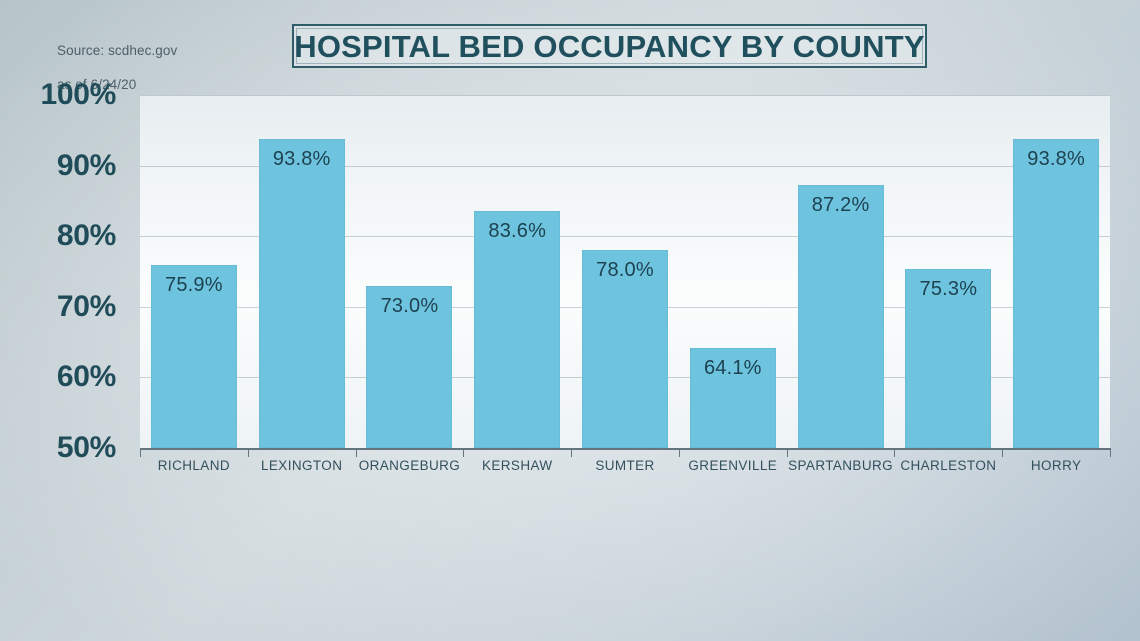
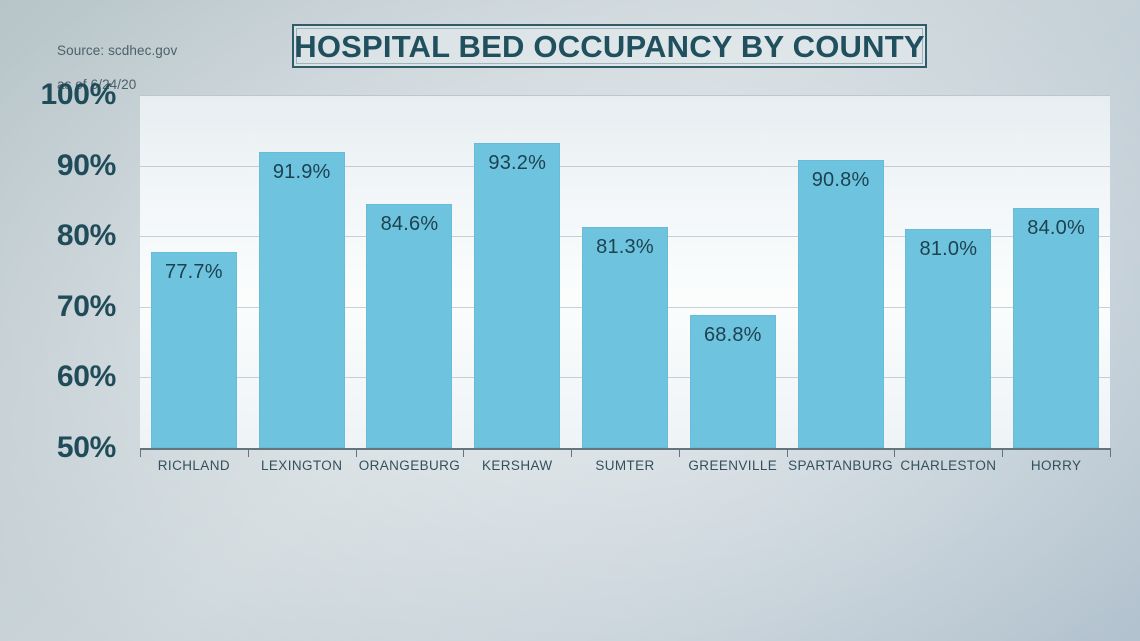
RICHLAND: 75.9% -> 77.7%
LEXINGTON: 93.8% -> 91.9%
ORANGEBURG: 73.0% -> 84.6%
KERSHAW: 83.6% -> 93.2%
SUMTER: 78.0% -> 81.3%
GREENVILLE: 64.1% -> 68.8%
SPARTANBURG: 87.2% -> 90.8%
CHARLESTON: 75.3% -> 81.0%
HORRY: 93.8% -> 84.0%
